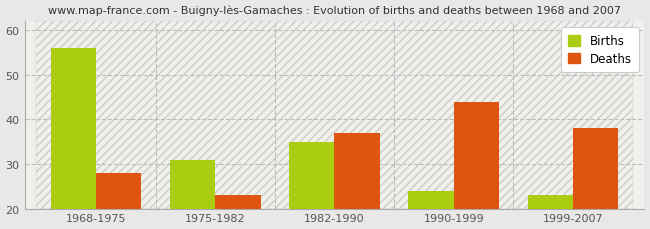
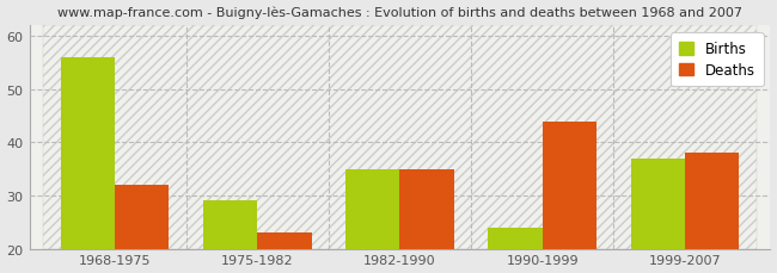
Deaths/1968-1975: 28 -> 32
Births/1975-1982: 31 -> 29
Deaths/1982-1990: 37 -> 35
Births/1999-2007: 23 -> 37
